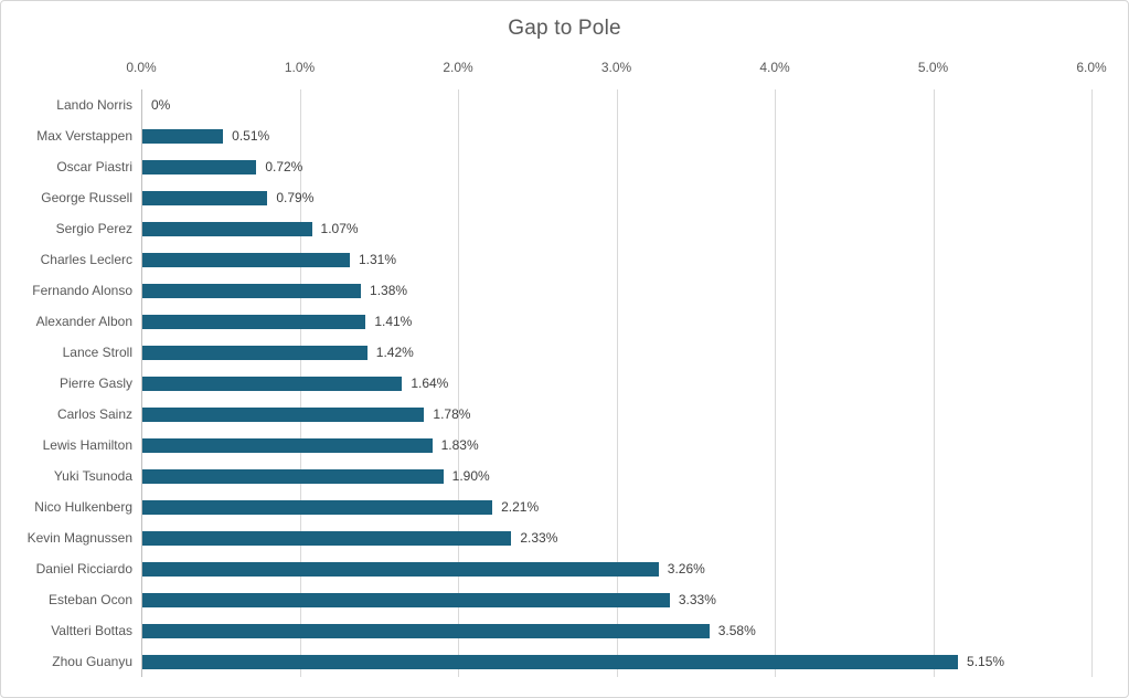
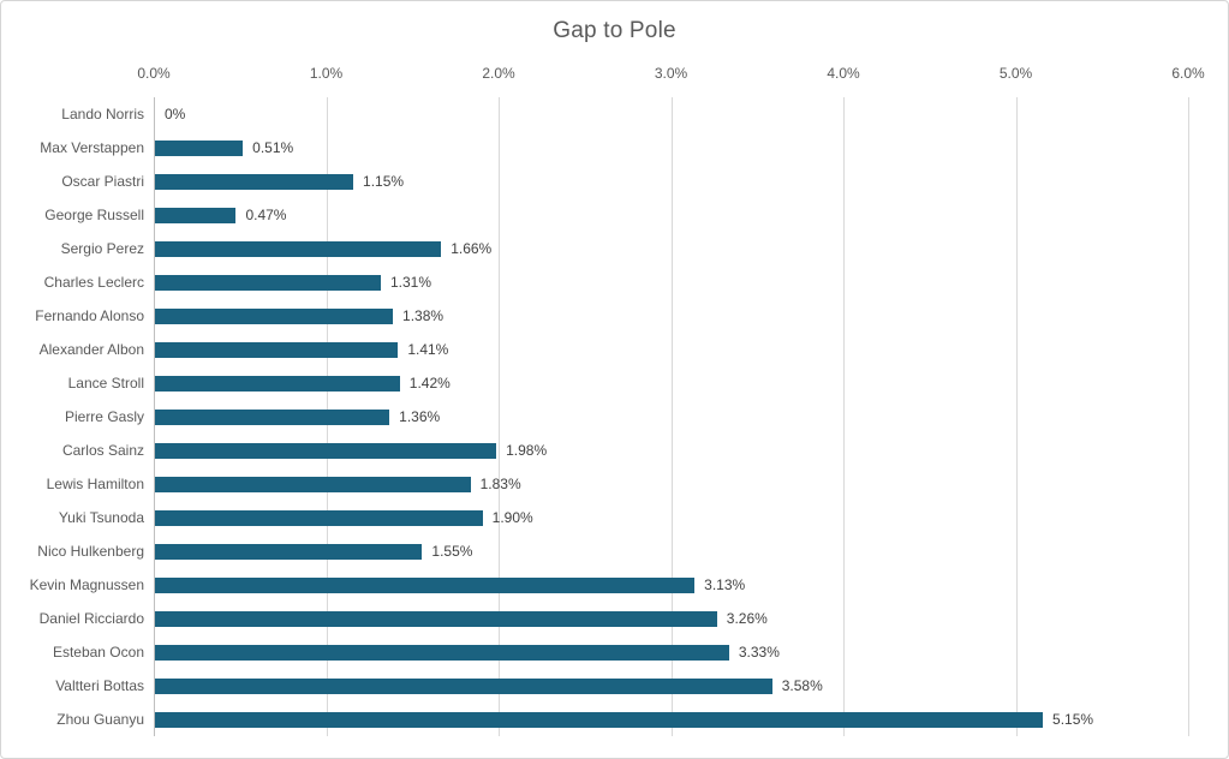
Oscar Piastri: 0.72% -> 1.15%
George Russell: 0.79% -> 0.47%
Sergio Perez: 1.07% -> 1.66%
Pierre Gasly: 1.64% -> 1.36%
Carlos Sainz: 1.78% -> 1.98%
Nico Hulkenberg: 2.21% -> 1.55%
Kevin Magnussen: 2.33% -> 3.13%
